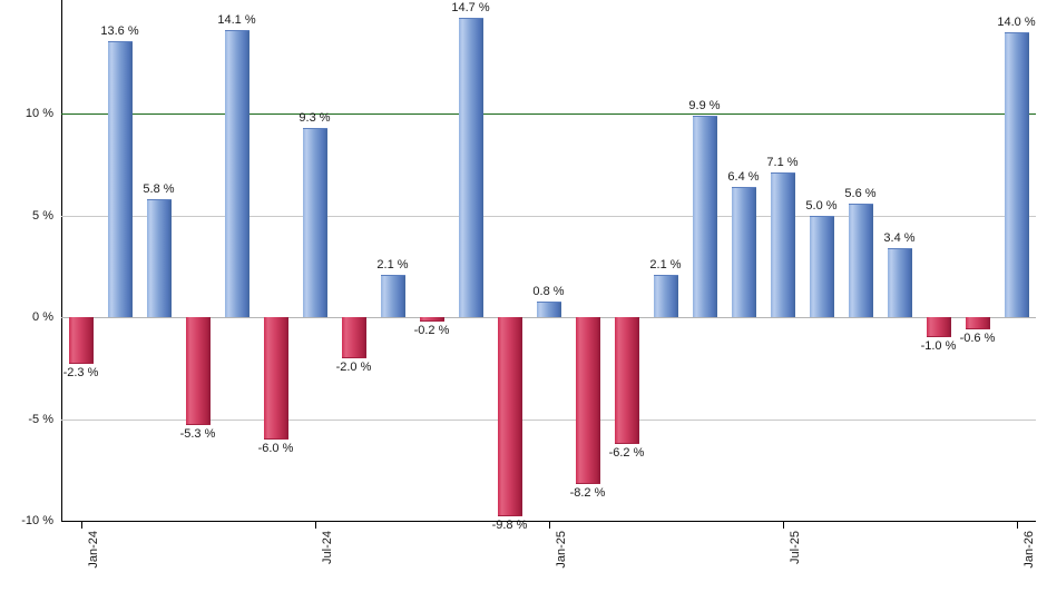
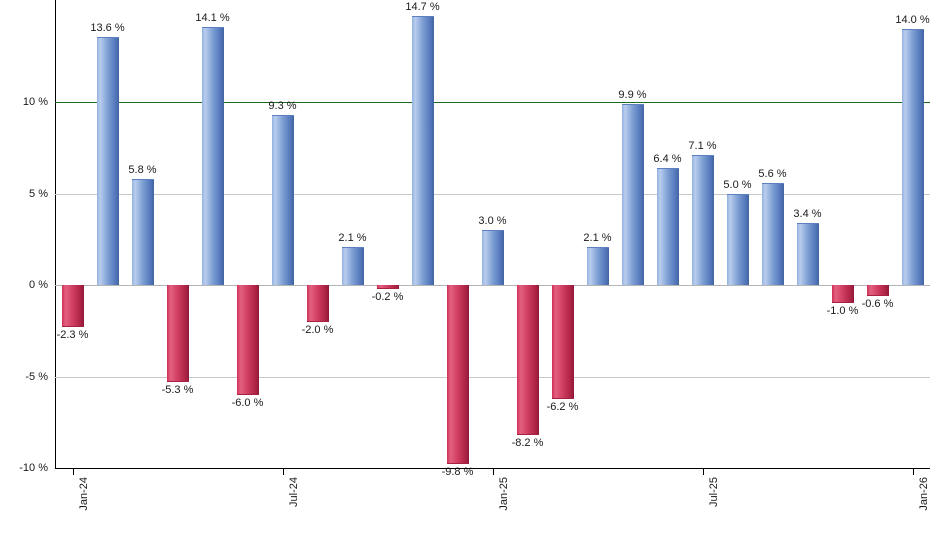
Jan-25: 0.8 -> 3.0
